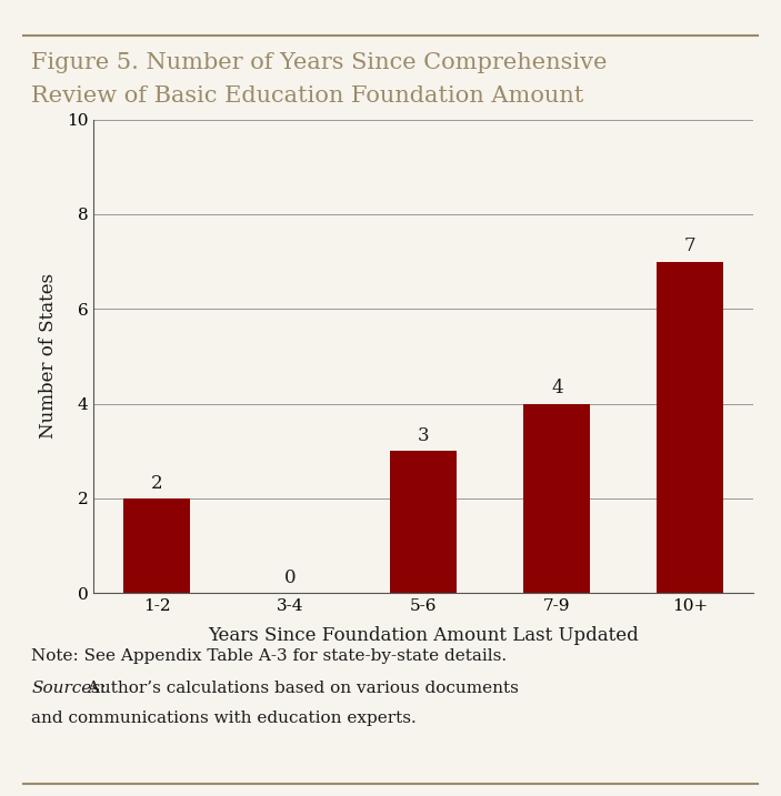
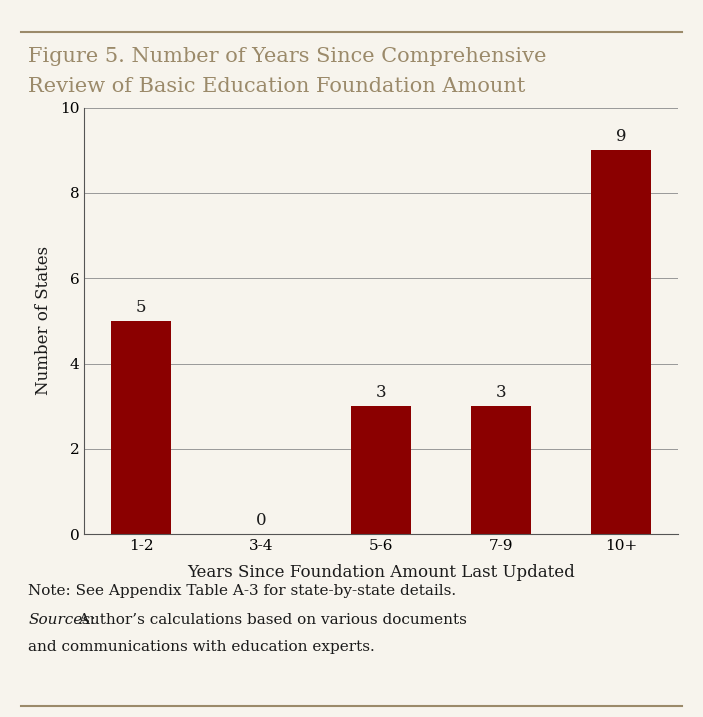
1-2: 2 -> 5
7-9: 4 -> 3
10+: 7 -> 9
